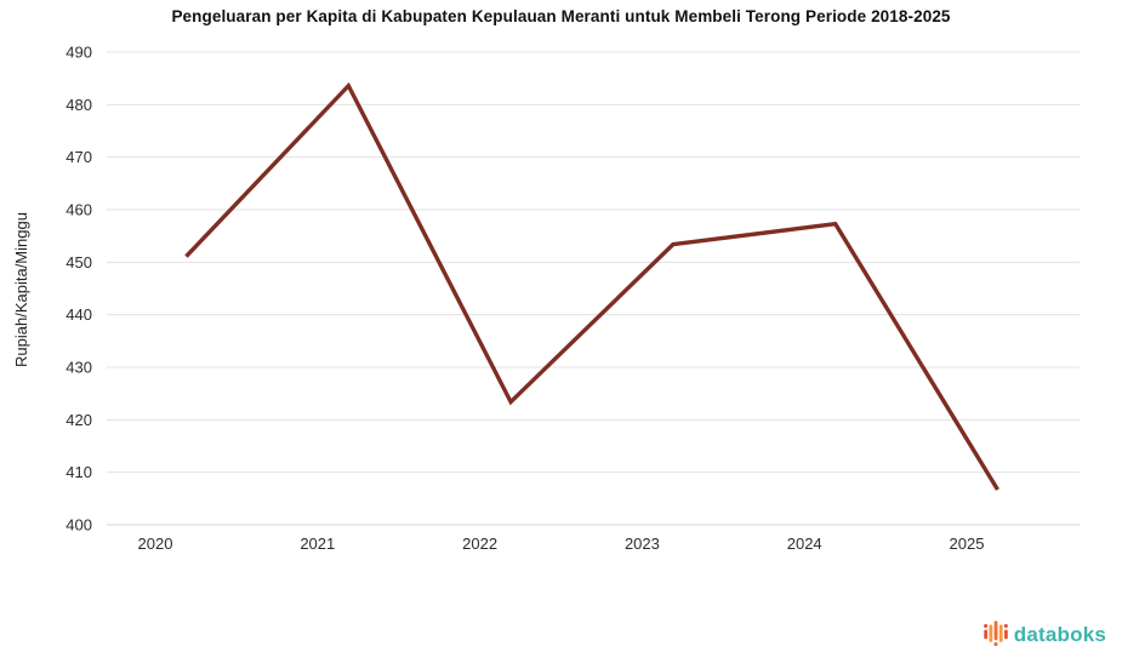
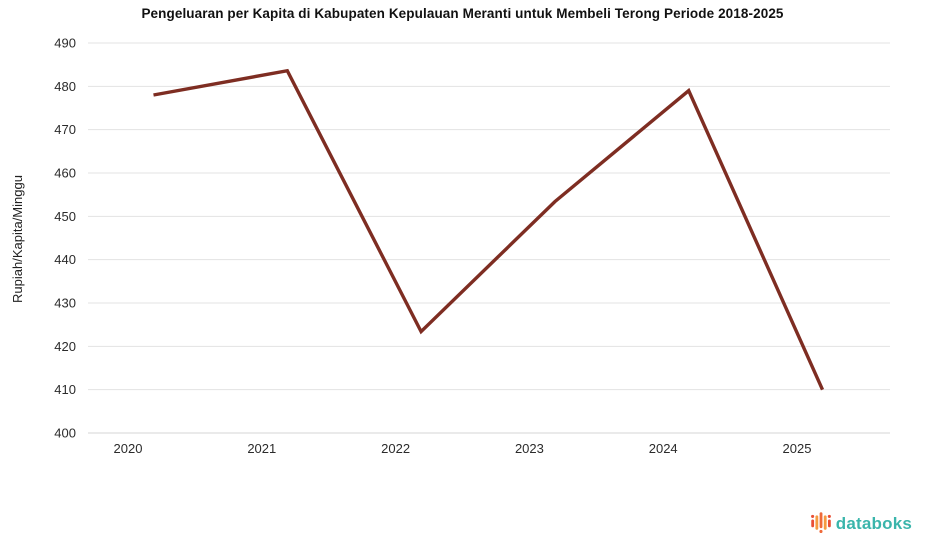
2020: 451 -> 478
2024: 457 -> 479
2025: 407 -> 410
